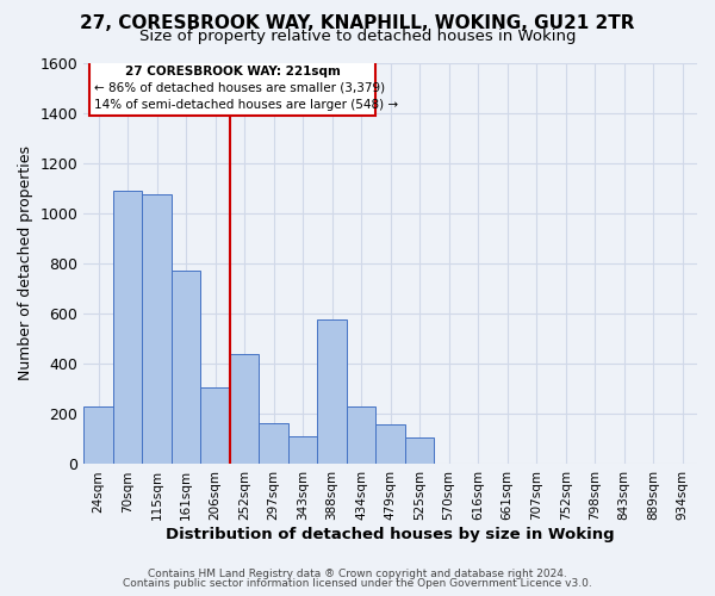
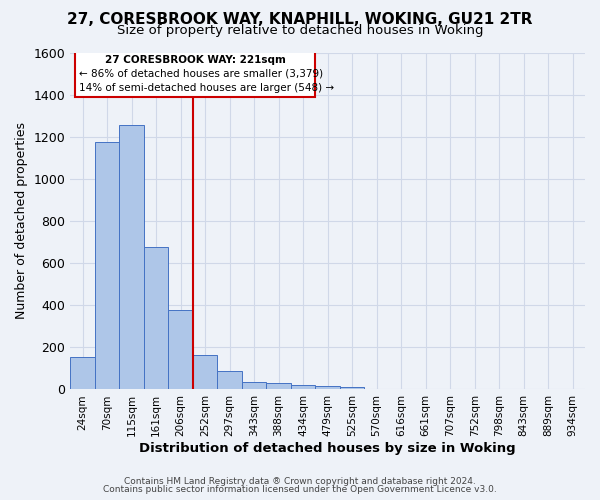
24sqm: 230 -> 155
70sqm: 1090 -> 1175
115sqm: 1075 -> 1255
161sqm: 770 -> 675
206sqm: 305 -> 375
252sqm: 440 -> 165
297sqm: 165 -> 90
343sqm: 110 -> 35
388sqm: 575 -> 30
434sqm: 230 -> 20
479sqm: 160 -> 15
525sqm: 105 -> 12
